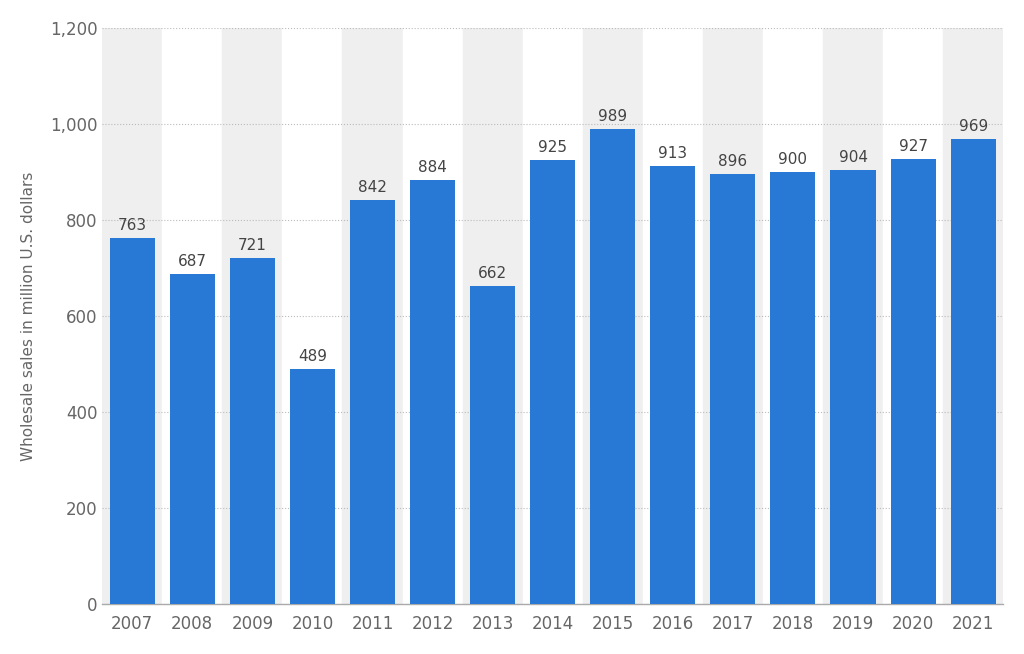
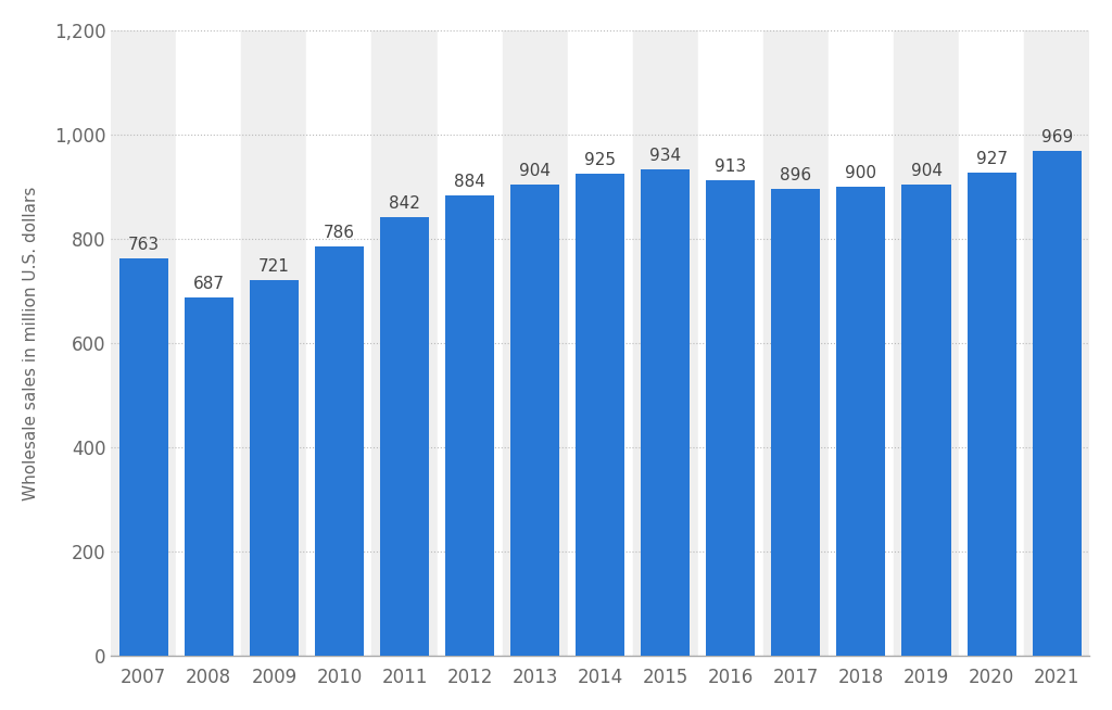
2010: 489 -> 786
2013: 662 -> 904
2015: 989 -> 934
